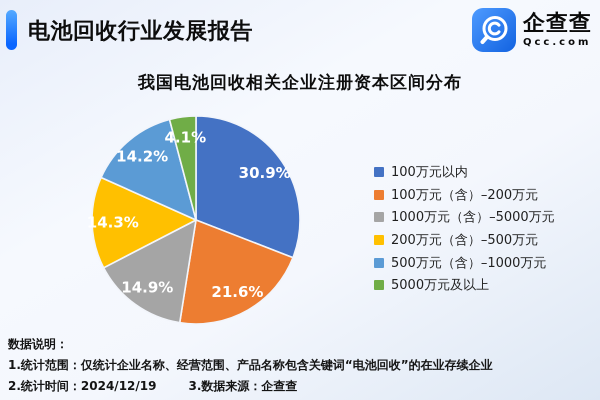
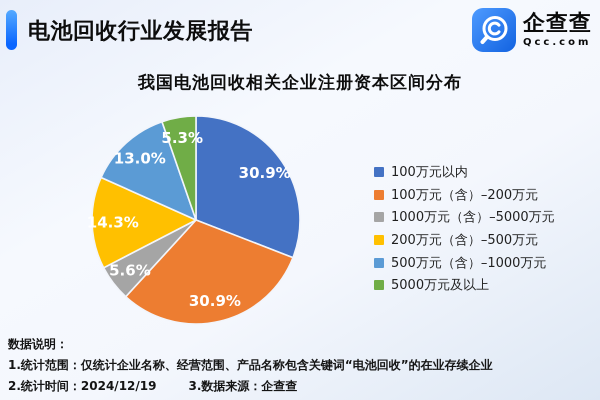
100万元（含）–200万元: 21.6% -> 30.9%
1000万元（含）–5000万元: 14.9% -> 5.6%
500万元（含）–1000万元: 14.2% -> 13.0%
5000万元及以上: 4.1% -> 5.3%
